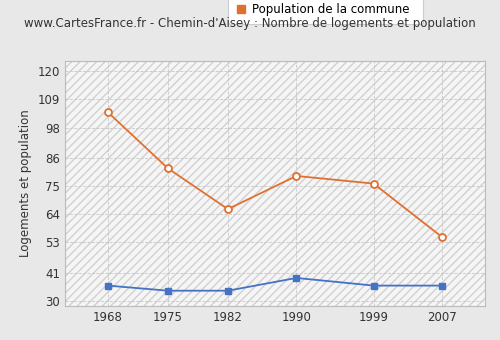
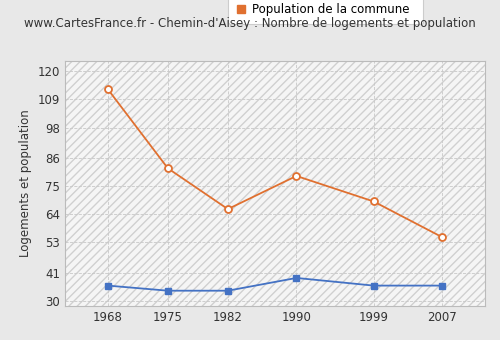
Population de la commune/1968: 104 -> 113
Population de la commune/1999: 76 -> 69
